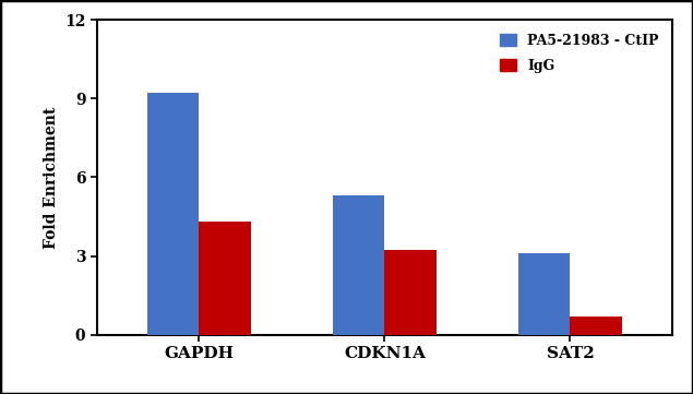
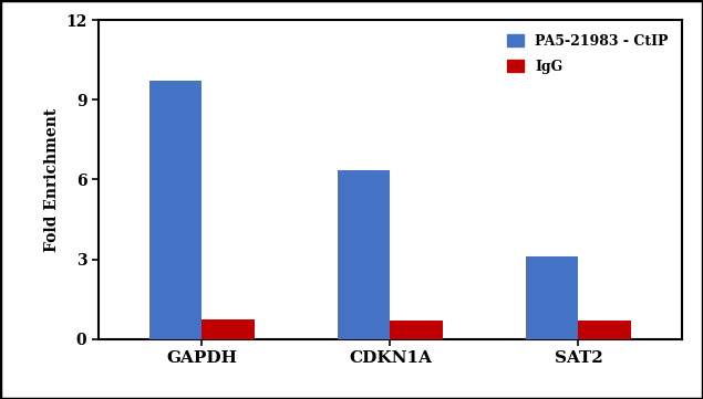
PA5-21983 - CtIP/GAPDH: 9.20 -> 9.70
IgG/GAPDH: 4.30 -> 0.75
PA5-21983 - CtIP/CDKN1A: 5.30 -> 6.35
IgG/CDKN1A: 3.25 -> 0.72
